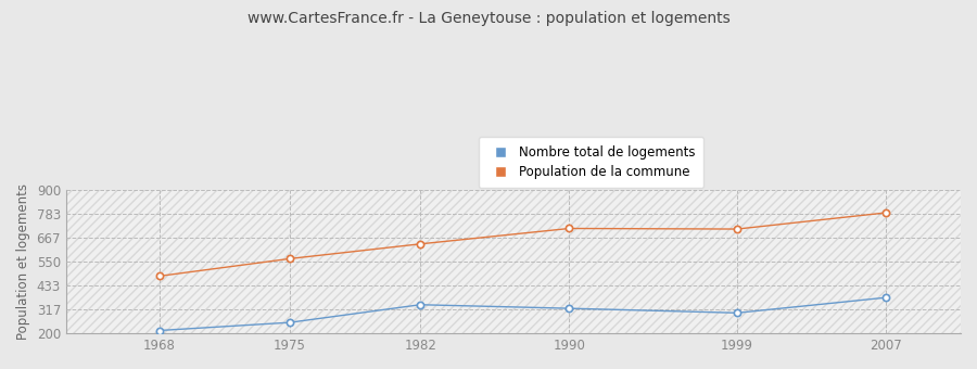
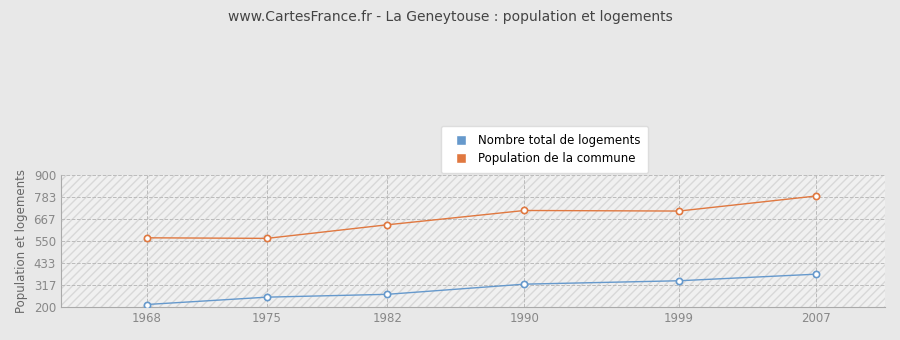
Population de la commune/1968: 480 -> 570
Nombre total de logements/1982: 340 -> 270
Nombre total de logements/1999: 300 -> 340
